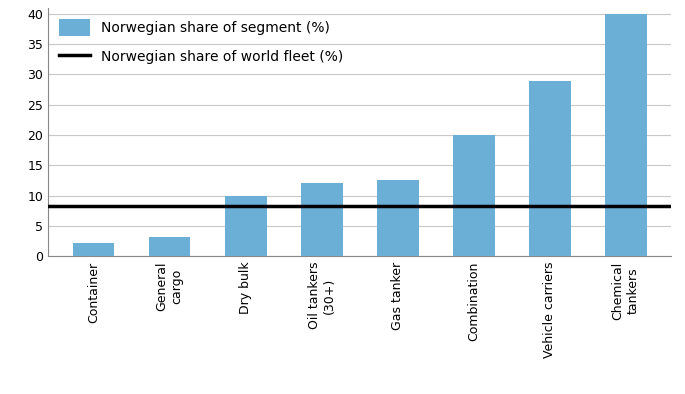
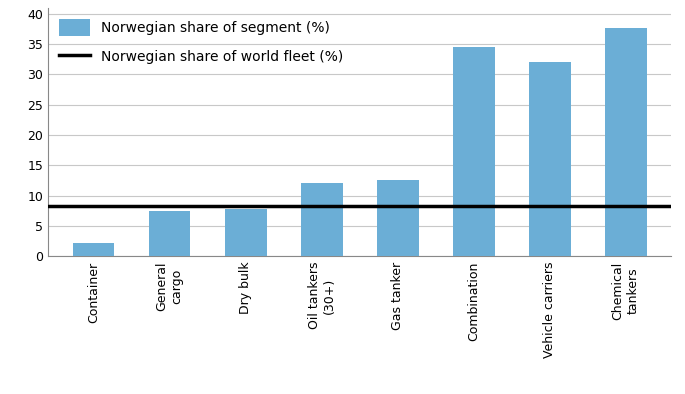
General cargo: 3.2 -> 7.4
Dry bulk: 10.0 -> 7.8
Combination: 20.0 -> 34.6
Vehicle carriers: 29.0 -> 32.0
Chemical tankers: 40.0 -> 37.6
